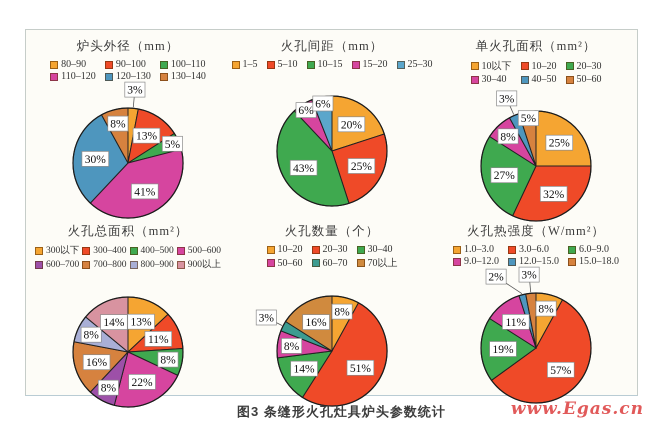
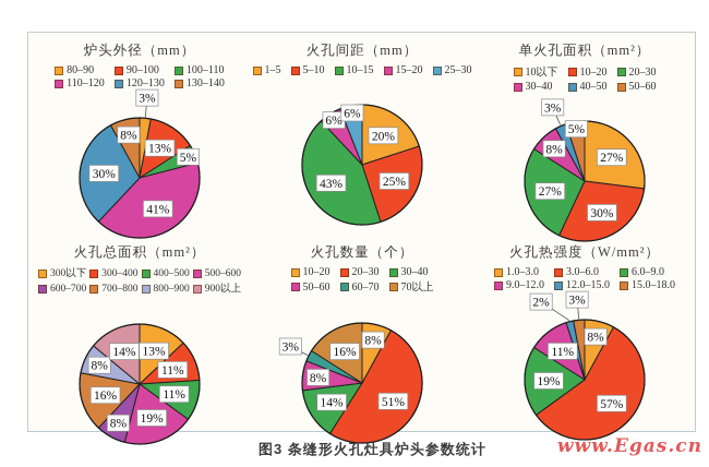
单火孔面积（mm²）/10以下: 25% -> 27%
单火孔面积（mm²）/10–20: 32% -> 30%
火孔总面积（mm²）/400–500: 8% -> 11%
火孔总面积（mm²）/500–600: 22% -> 19%
